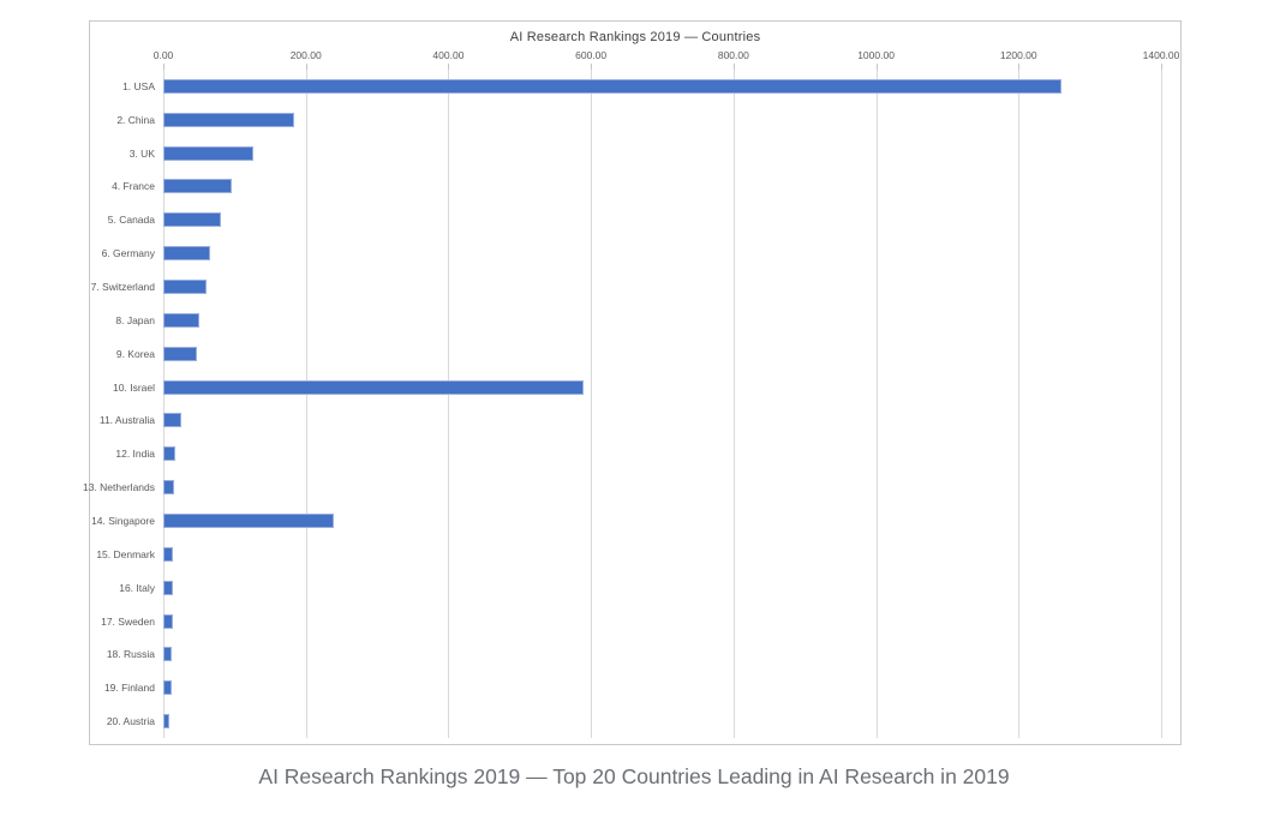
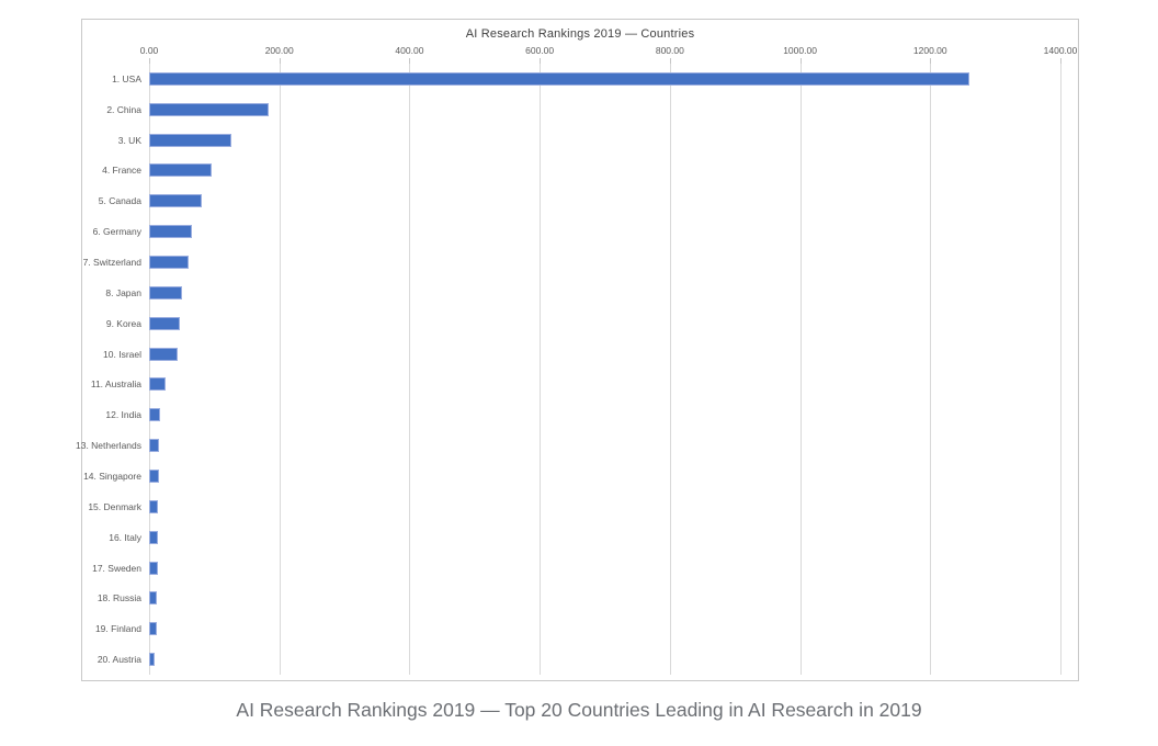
10. Israel: 590 -> 40
14. Singapore: 240 -> 20
